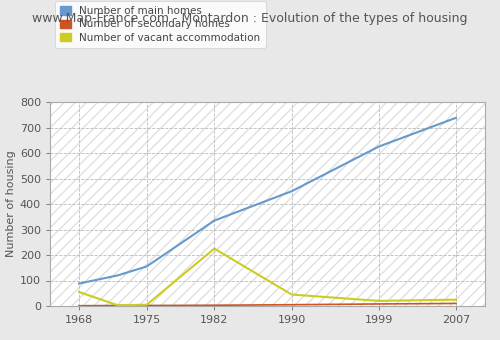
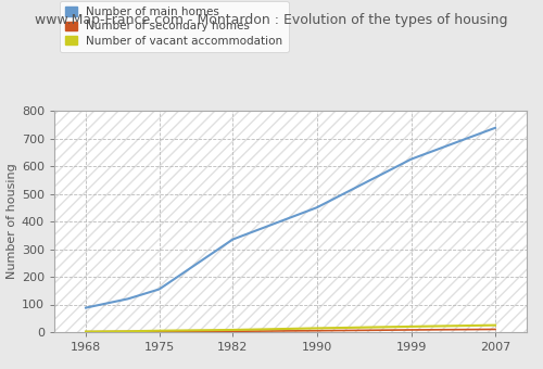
Number of vacant accommodation/1968: 55 -> 2
Number of vacant accommodation/1982: 225 -> 8
Number of vacant accommodation/1990: 45 -> 14
